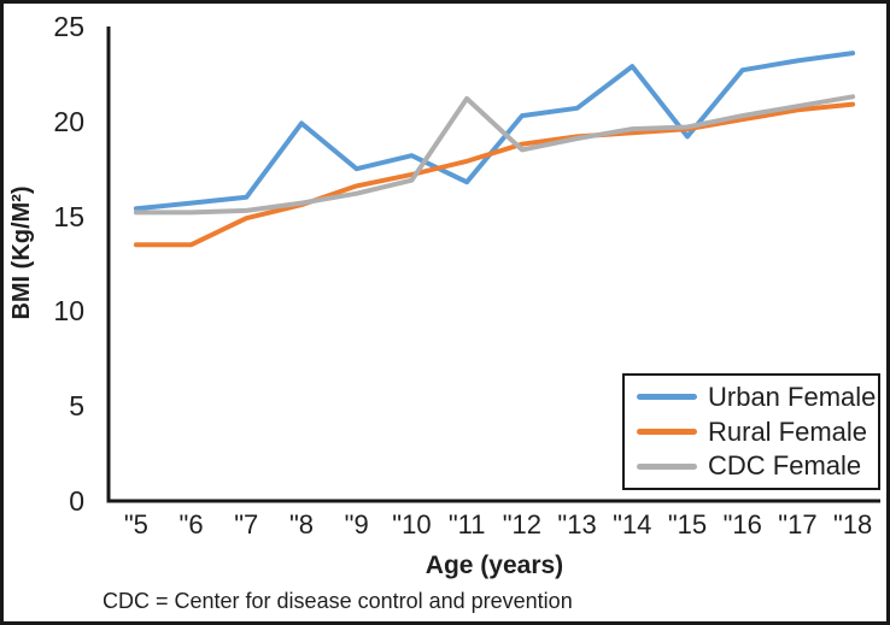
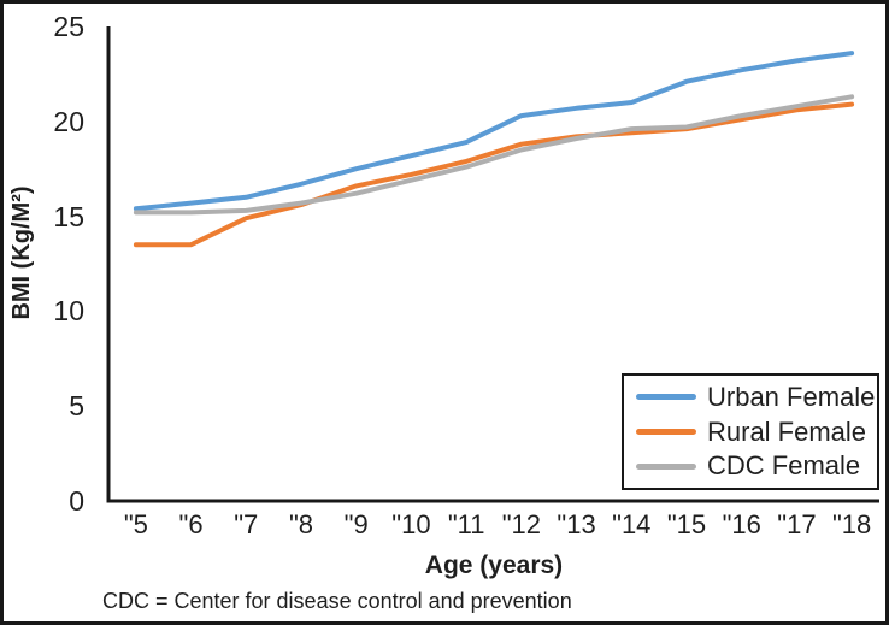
Urban Female/"8: 19.9 -> 16.7
Urban Female/"11: 16.8 -> 18.9
CDC Female/"11: 21.2 -> 17.6
Urban Female/"14: 22.9 -> 21.0
Urban Female/"15: 19.2 -> 22.1
